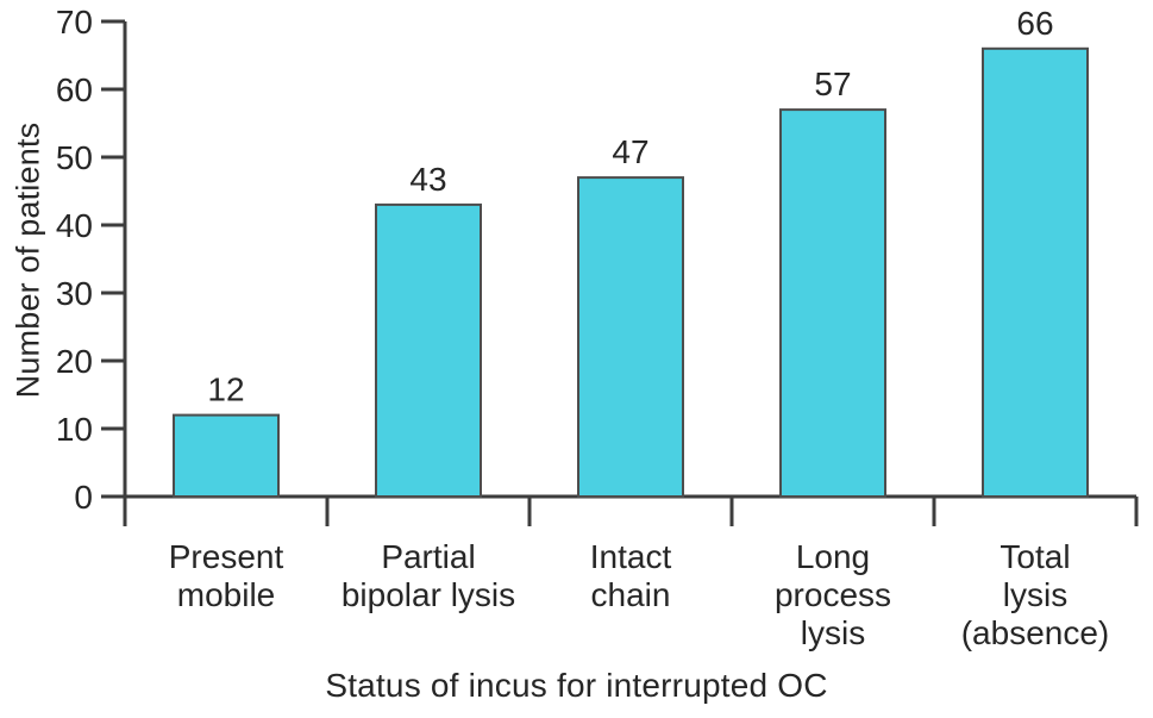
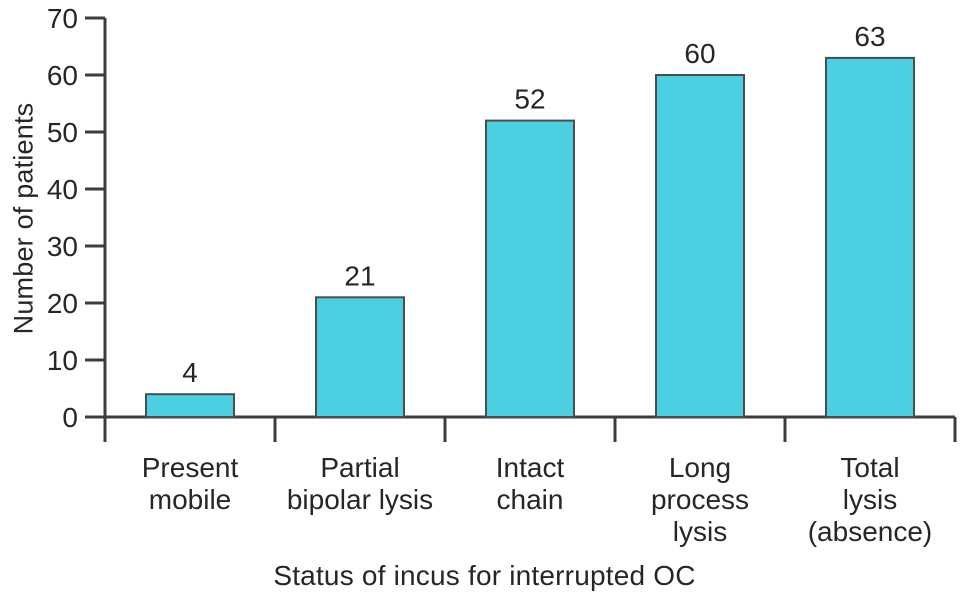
Present mobile: 12 -> 4
Partial bipolar lysis: 43 -> 21
Intact chain: 47 -> 52
Long process lysis: 57 -> 60
Total lysis (absence): 66 -> 63
